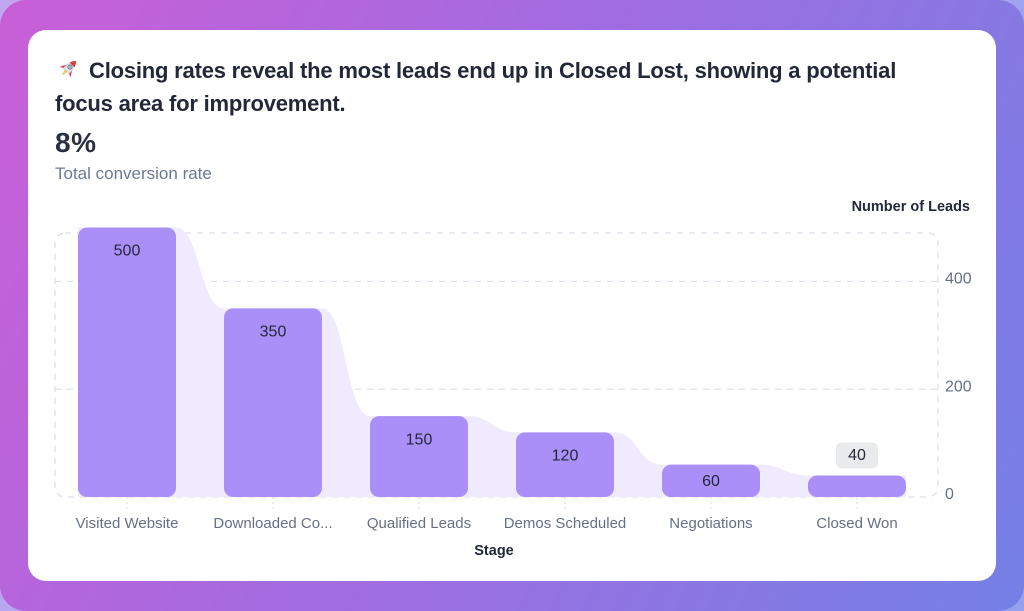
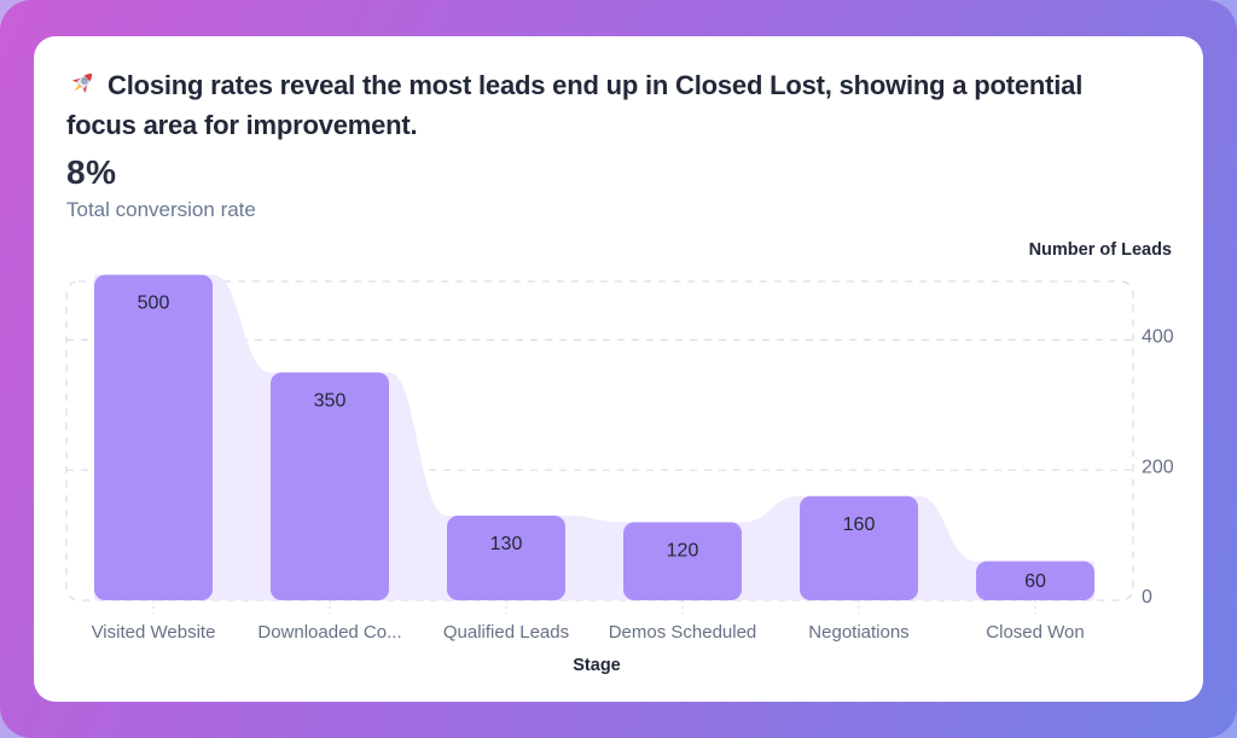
Qualified Leads: 150 -> 130
Negotiations: 60 -> 160
Closed Won: 40 -> 60
